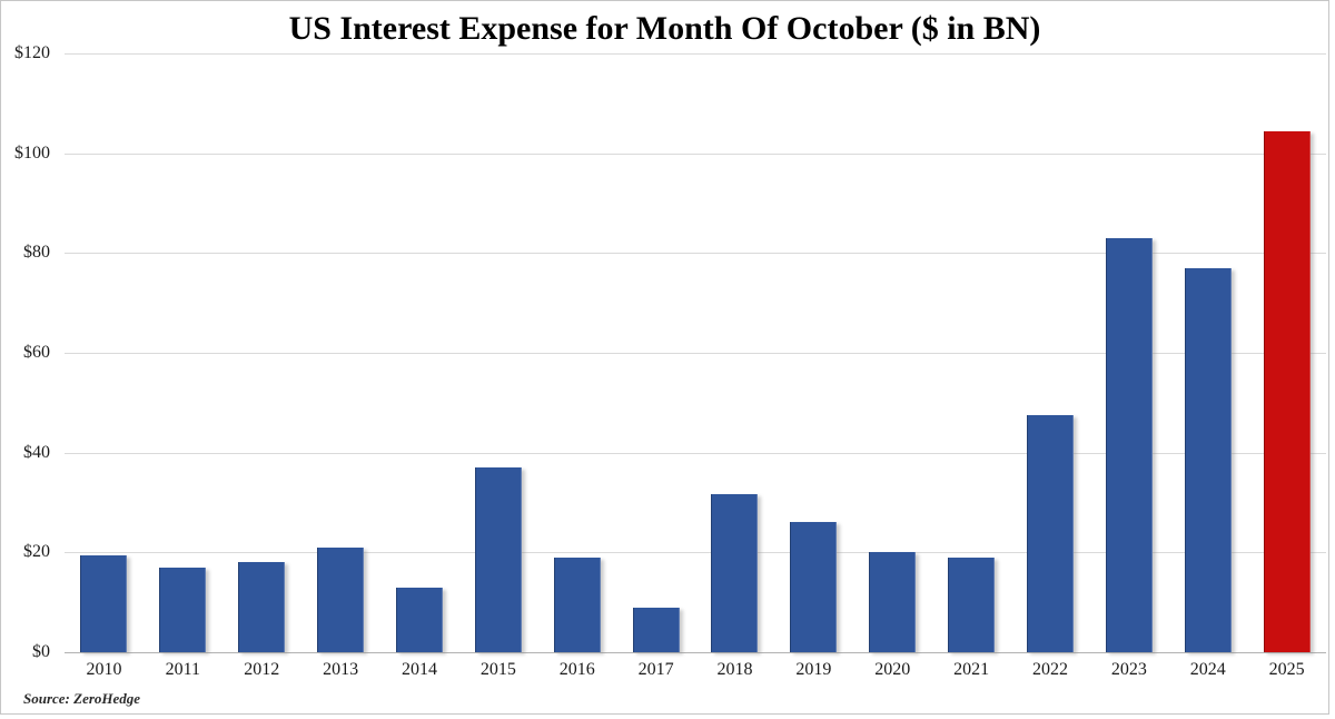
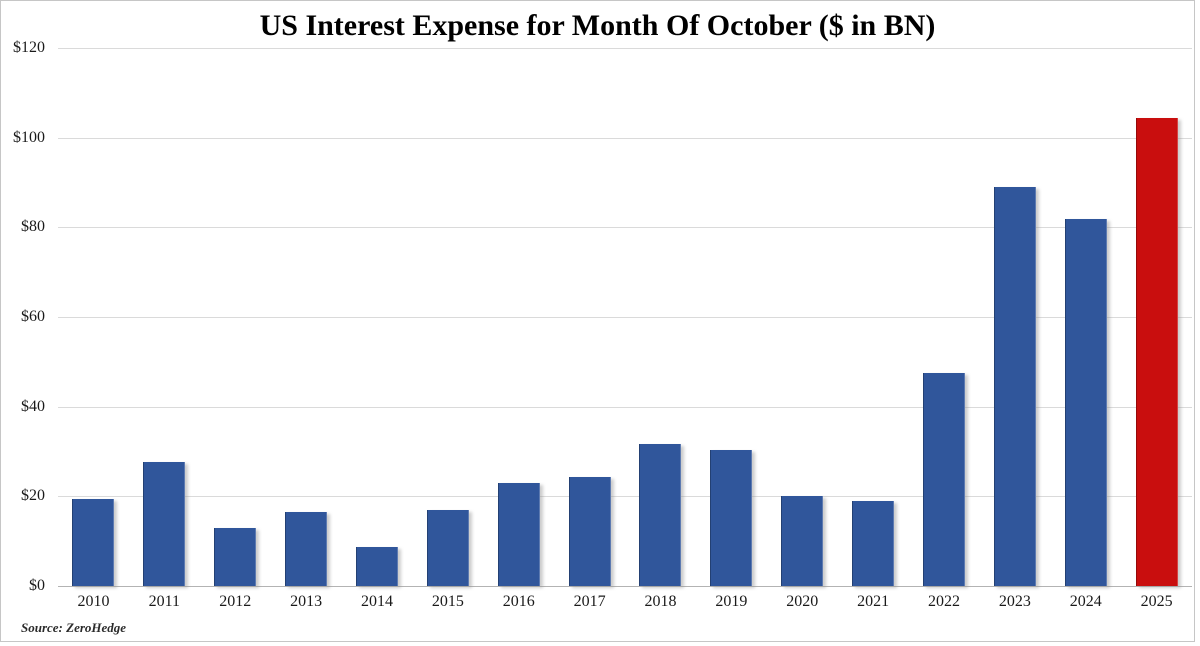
2011: $17 -> $28
2012: $18 -> $13
2013: $21 -> $16
2014: $13 -> $9
2015: $37 -> $17
2016: $19 -> $23
2017: $9 -> $24
2019: $26 -> $30
2023: $83 -> $89
2024: $77 -> $82
